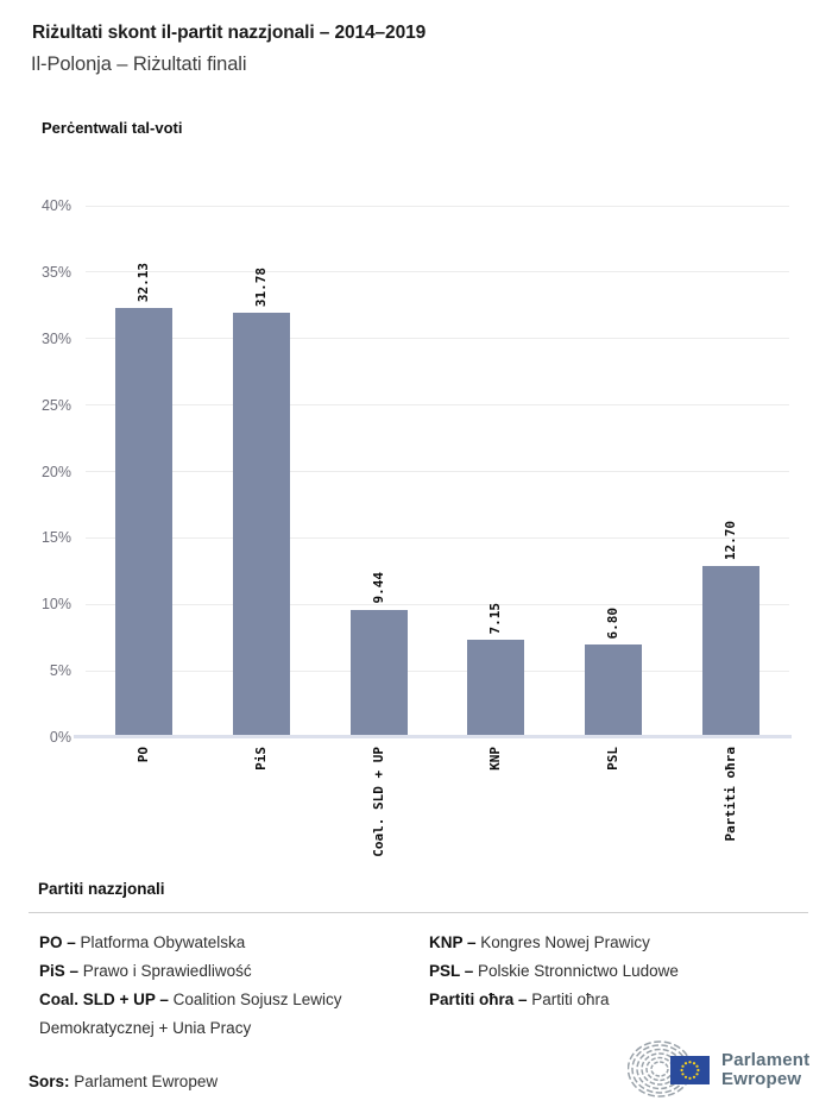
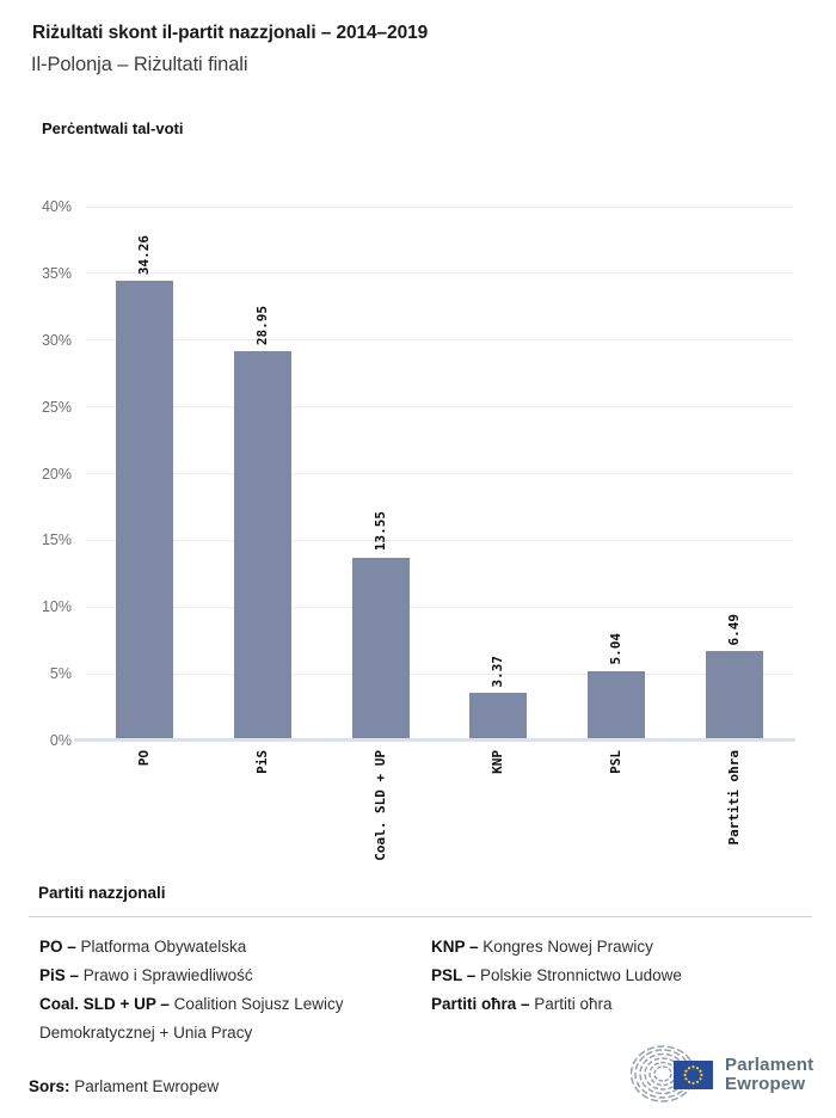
PO: 32.13 -> 34.26
PiS: 31.78 -> 28.95
Coal. SLD + UP: 9.44 -> 13.55
KNP: 7.15 -> 3.37
PSL: 6.80 -> 5.04
Partiti oħra: 12.70 -> 6.49
